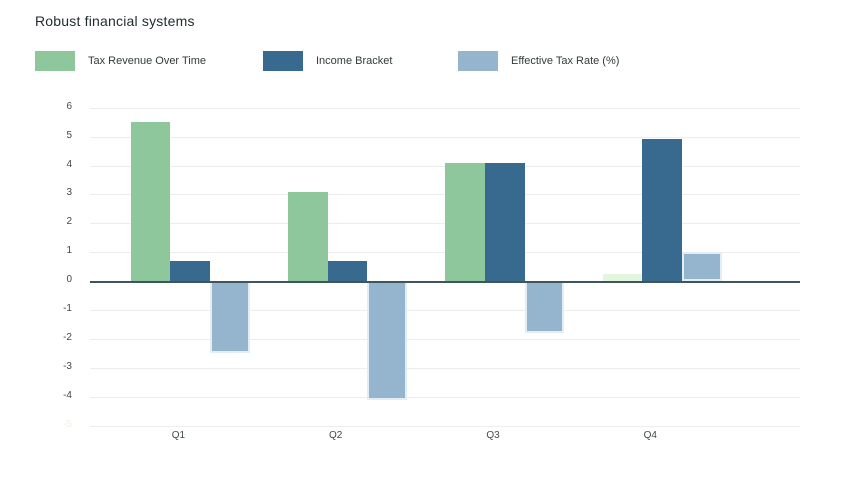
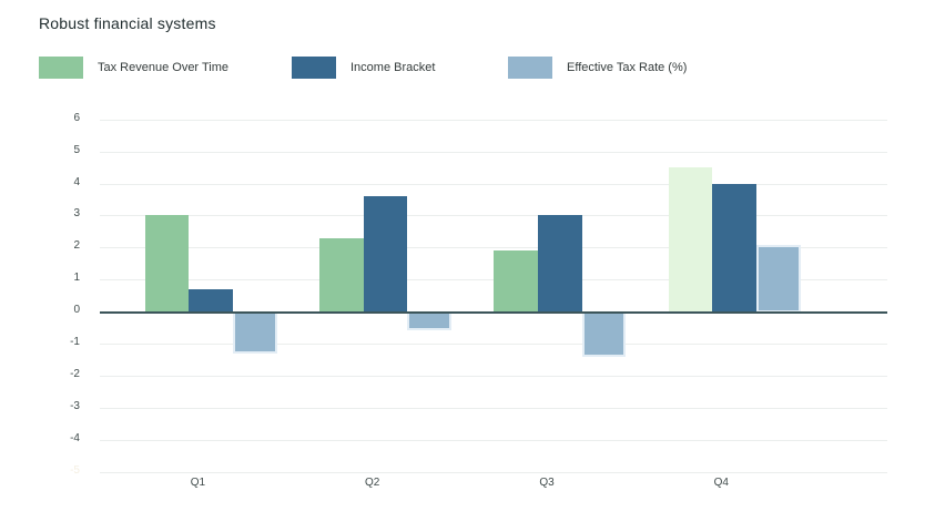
Tax Revenue Over Time/Q1: 5.5 -> 3.0
Effective Tax Rate (%)/Q1: -2.5 -> -1.3
Tax Revenue Over Time/Q2: 3.1 -> 2.3
Income Bracket/Q2: 0.7 -> 3.6
Effective Tax Rate (%)/Q2: -4.1 -> -0.6
Tax Revenue Over Time/Q3: 4.1 -> 1.9
Income Bracket/Q3: 4.1 -> 3.0
Effective Tax Rate (%)/Q3: -1.8 -> -1.4
Tax Revenue Over Time/Q4: 0.2 -> 4.5
Income Bracket/Q4: 4.9 -> 4.0
Effective Tax Rate (%)/Q4: 1.0 -> 2.1
